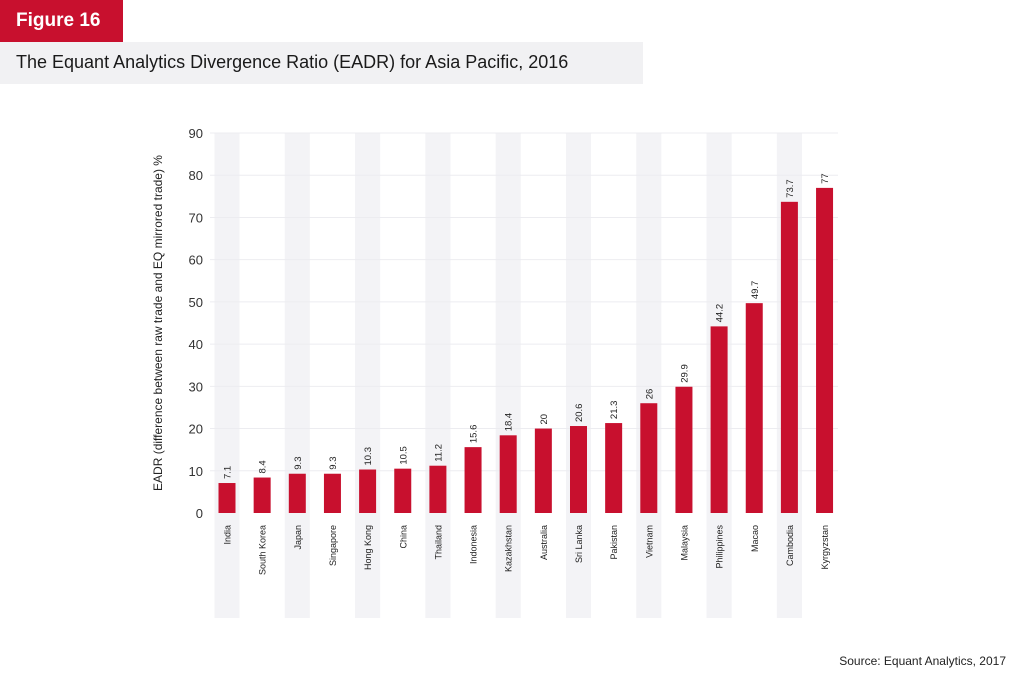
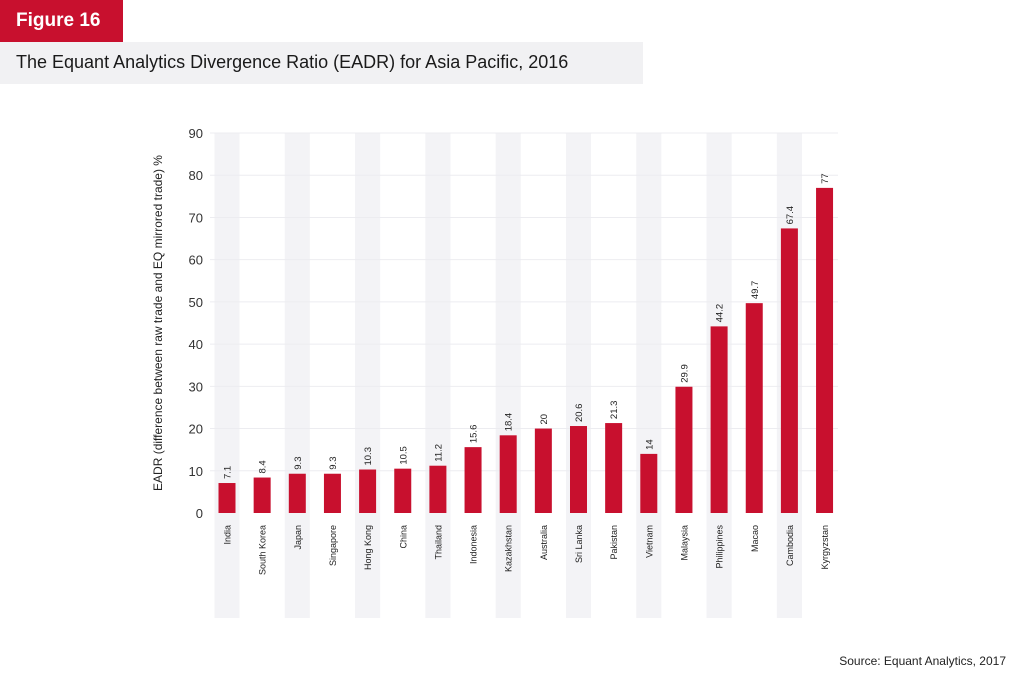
Vietnam: 26 -> 14
Cambodia: 73.7 -> 67.4
